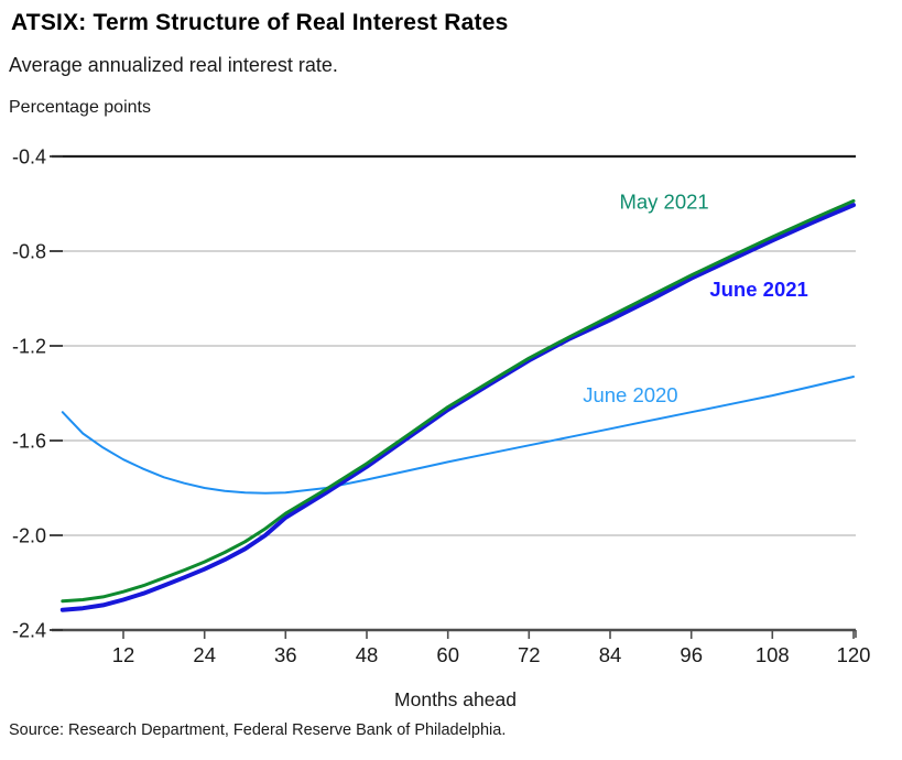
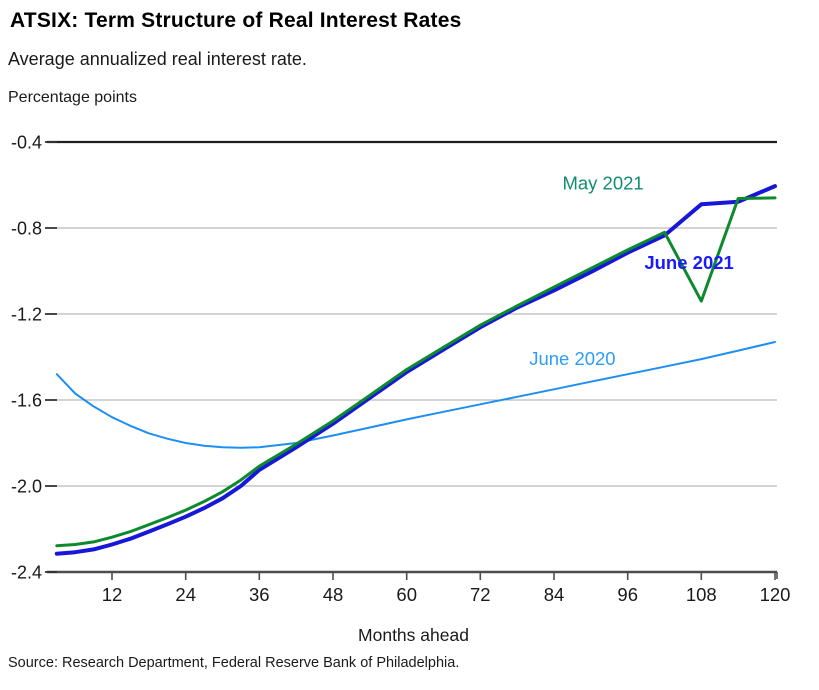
June 2021/108: -0.76 -> -0.69
May 2021/108: -0.74 -> -1.14
May 2021/120: -0.59 -> -0.66
